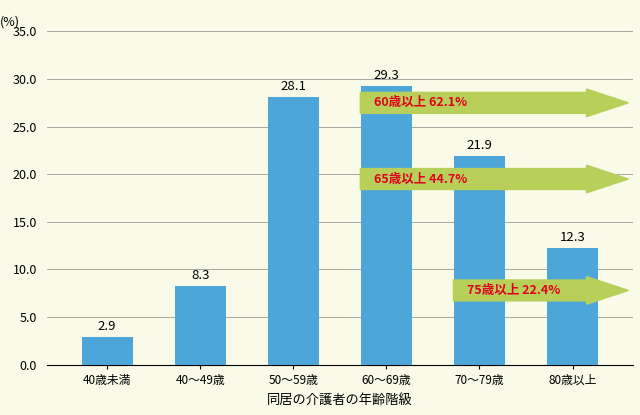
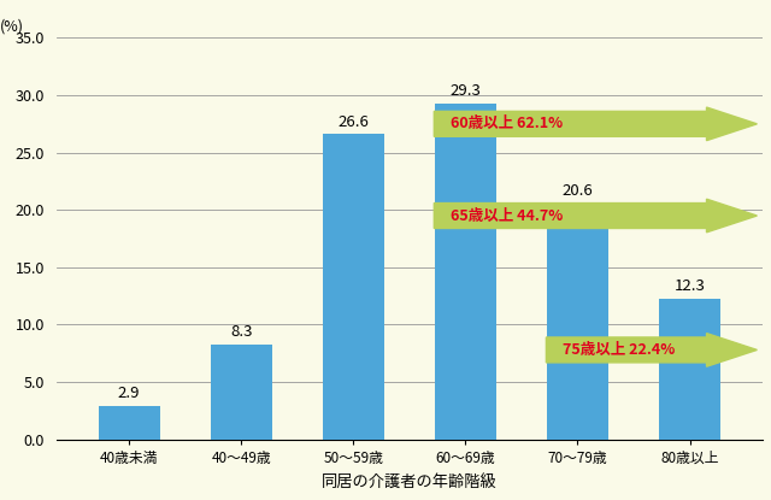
50〜59歳: 28.1 -> 26.6
70〜79歳: 21.9 -> 20.6
